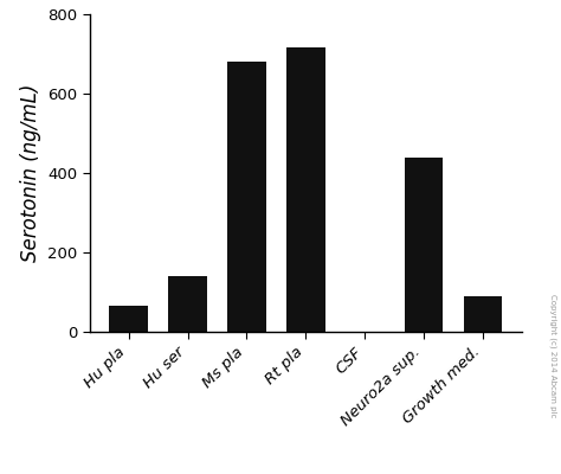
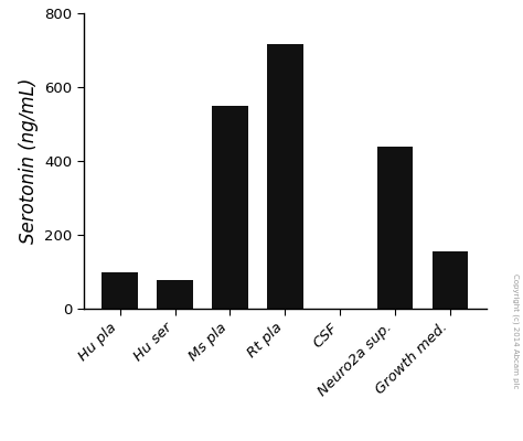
Hu pla: 65 -> 100
Hu ser: 140 -> 78
Ms pla: 680 -> 548
Growth med.: 90 -> 155
